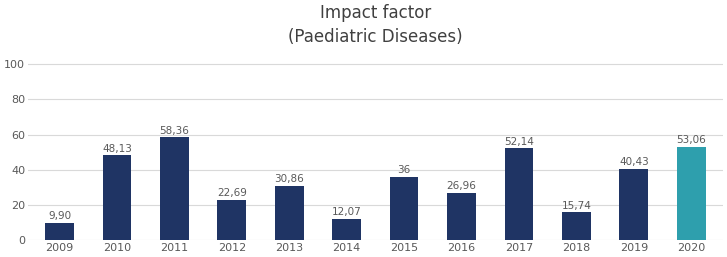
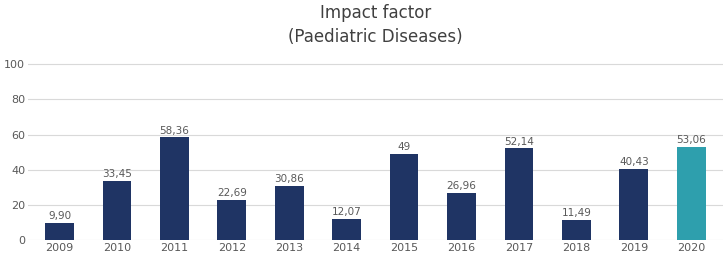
2010: 48,13 -> 33,45
2015: 36 -> 49
2018: 15,74 -> 11,49
